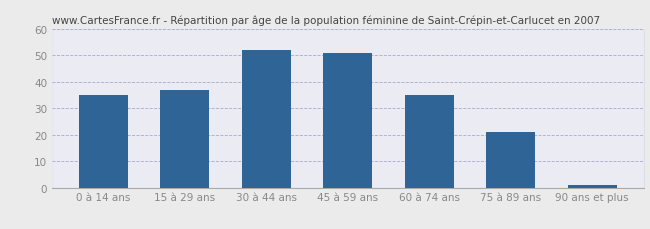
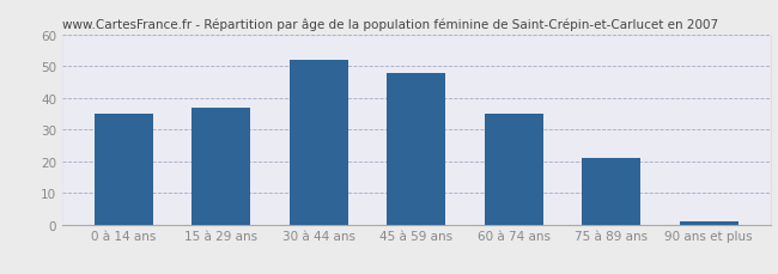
45 à 59 ans: 51 -> 48
